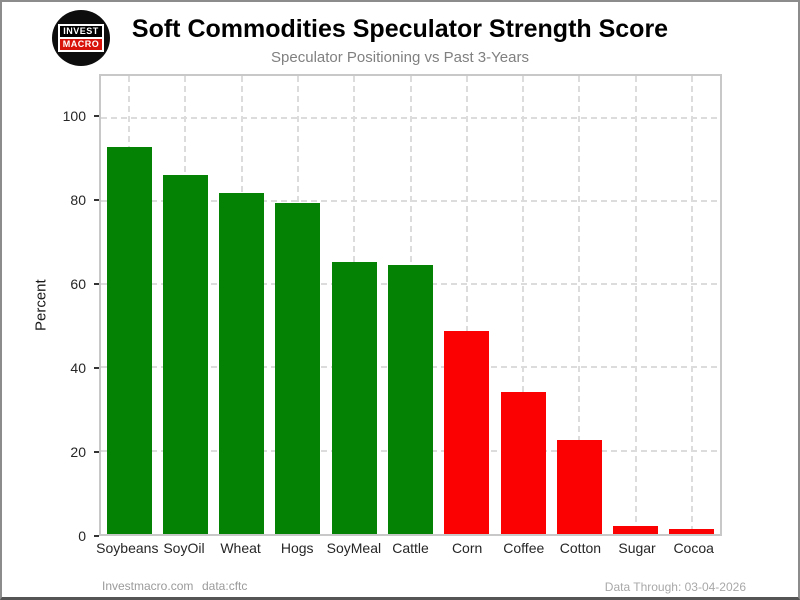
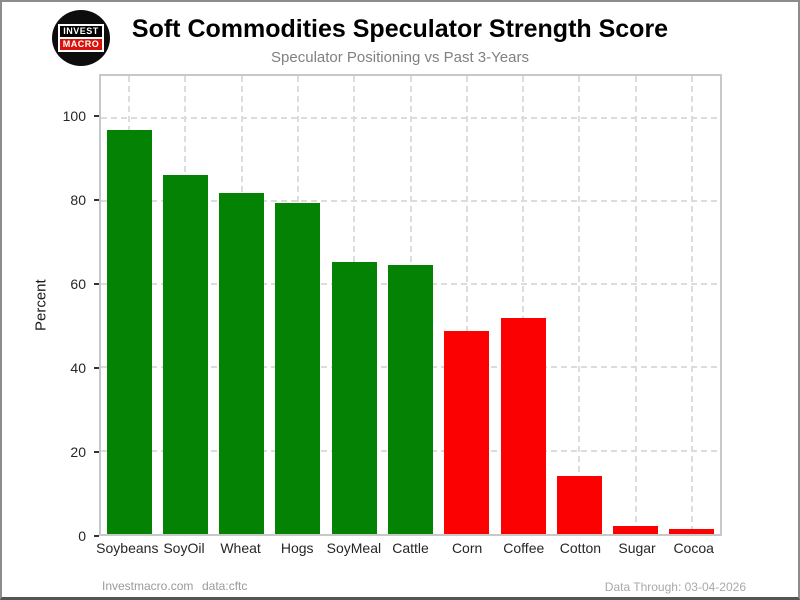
Soybeans: 93 -> 97
Coffee: 34 -> 52
Cotton: 23 -> 14
